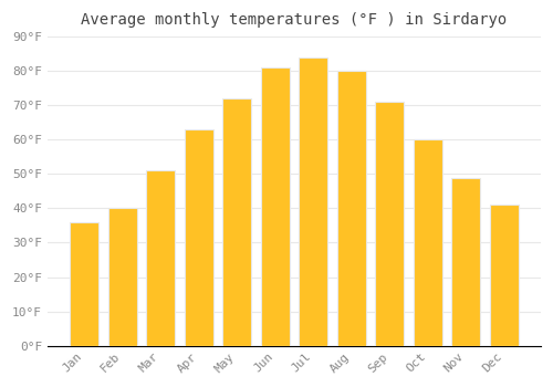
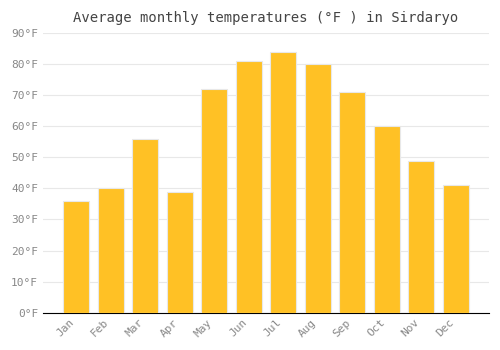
Mar: 51°F -> 56°F
Apr: 63°F -> 39°F
